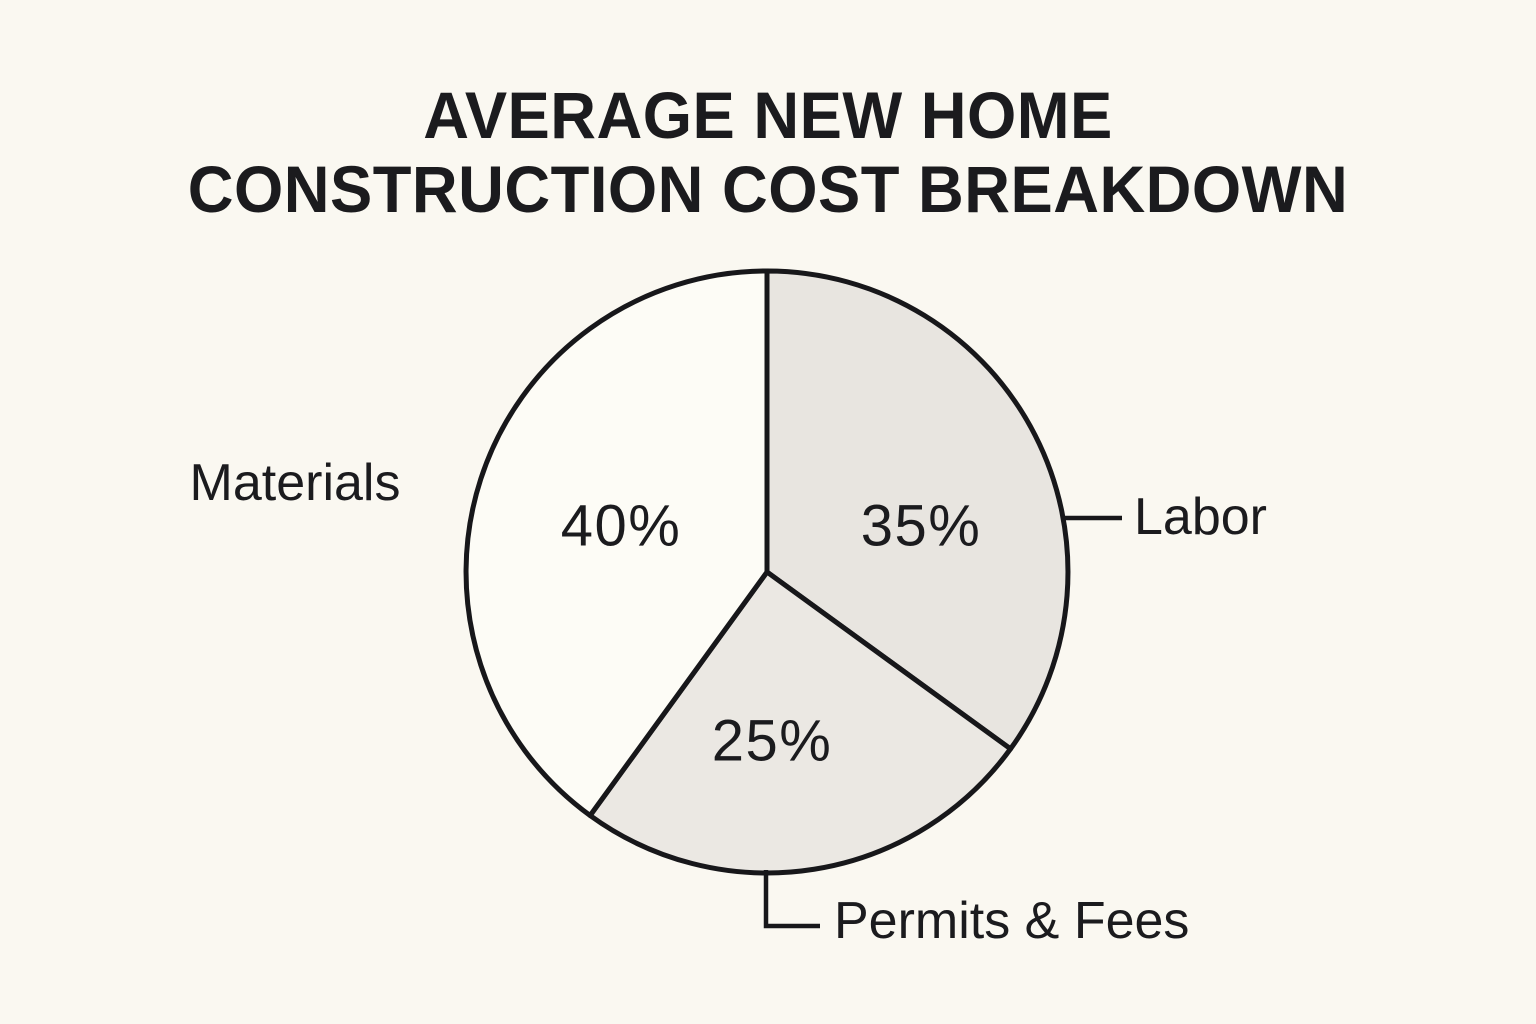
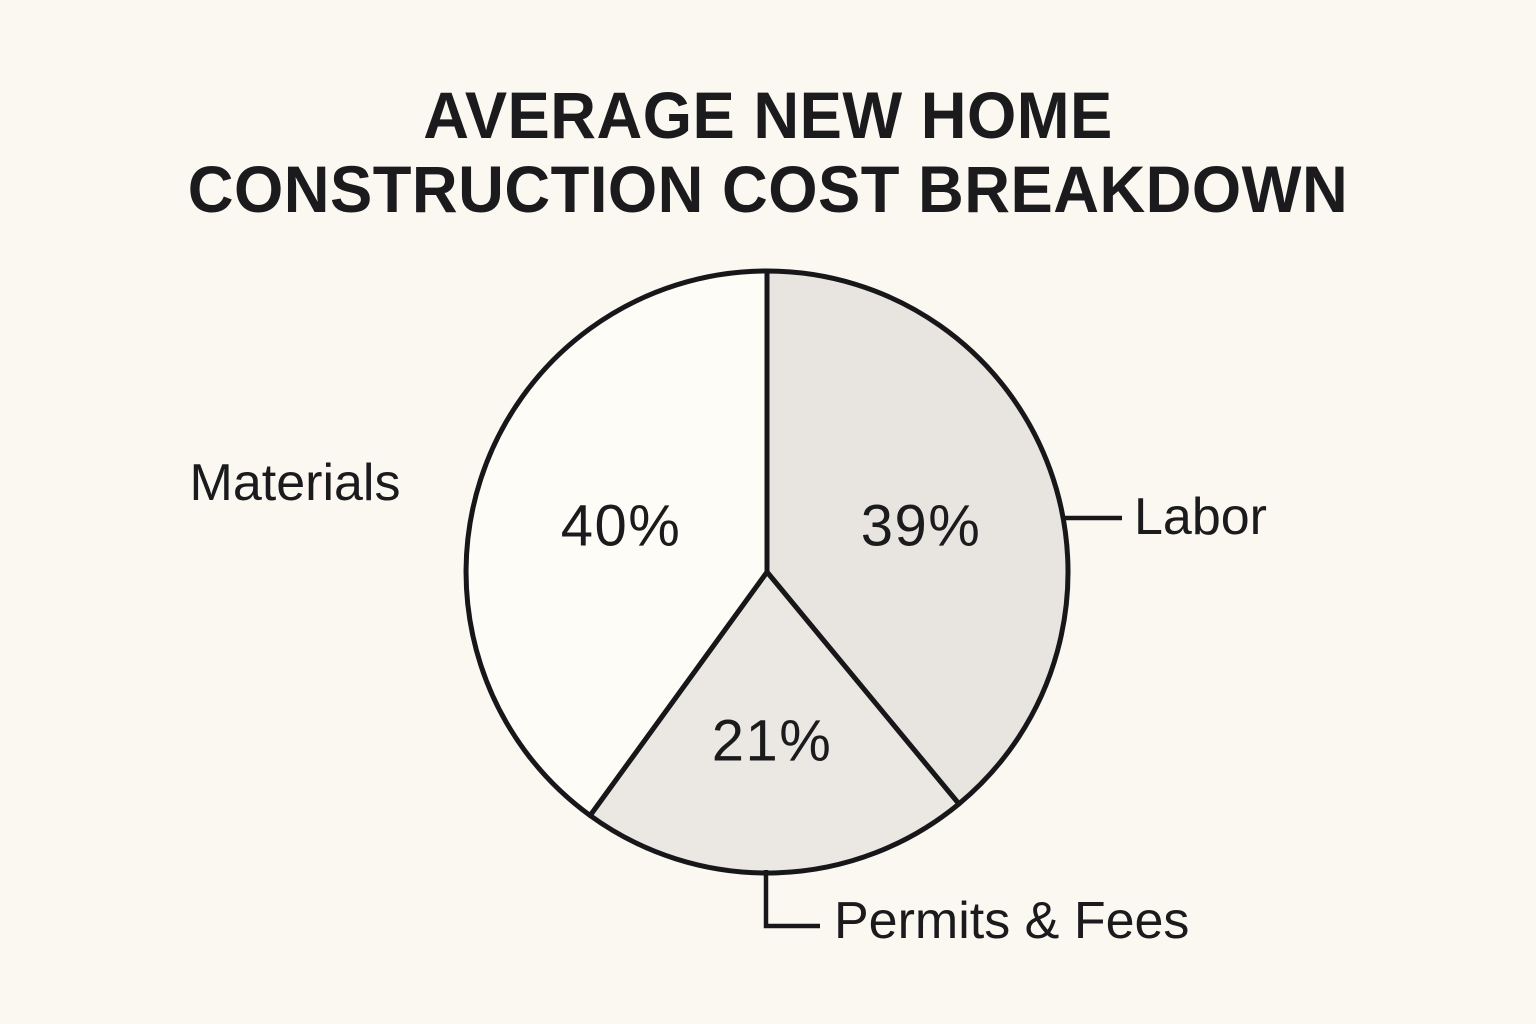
Labor: 35% -> 39%
Permits & Fees: 25% -> 21%
